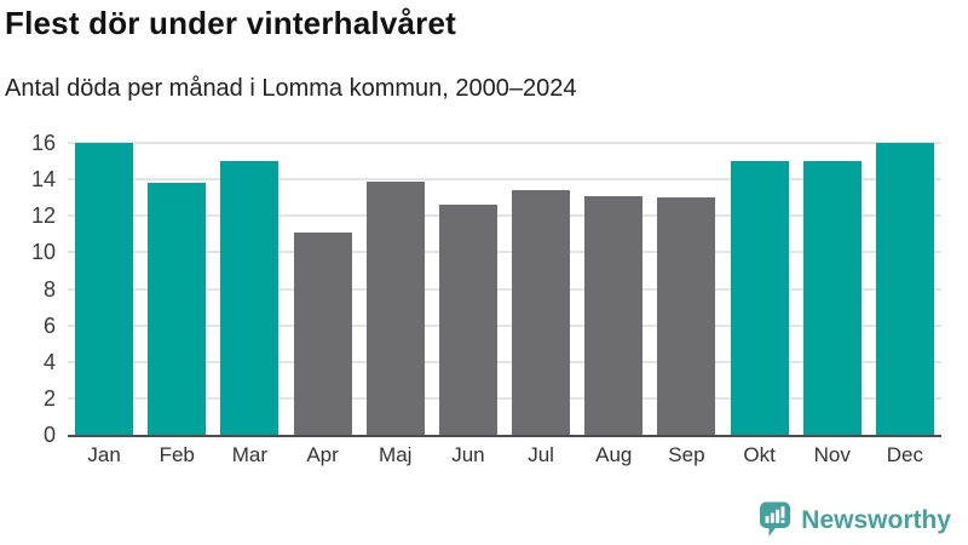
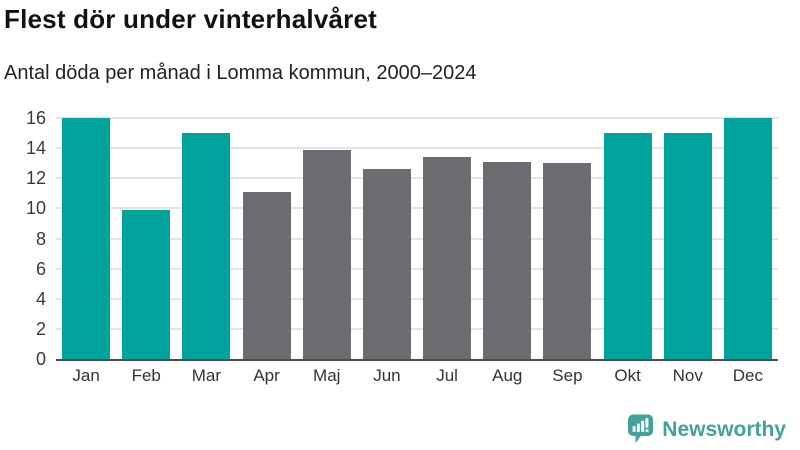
Feb: 13.8 -> 9.9
